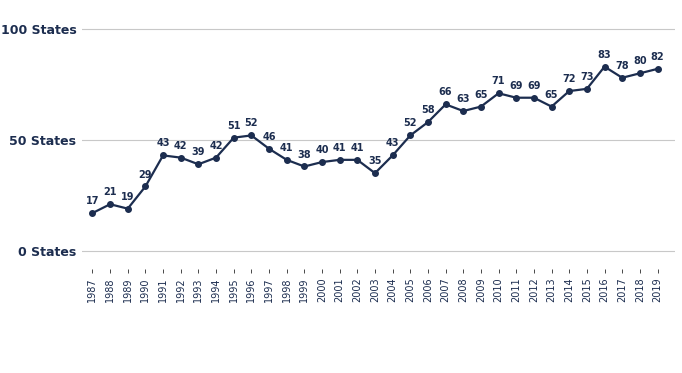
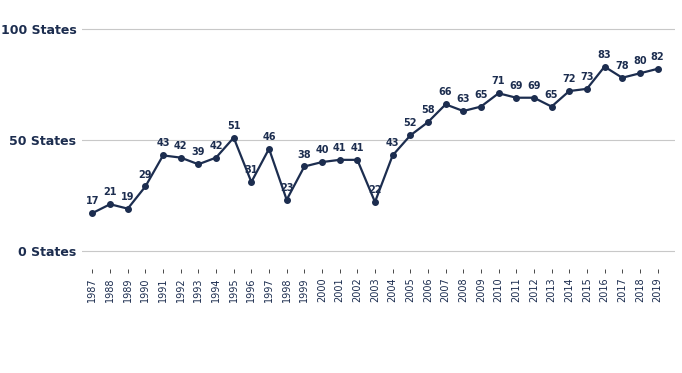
1996: 52 -> 31
1998: 41 -> 23
2003: 35 -> 22
